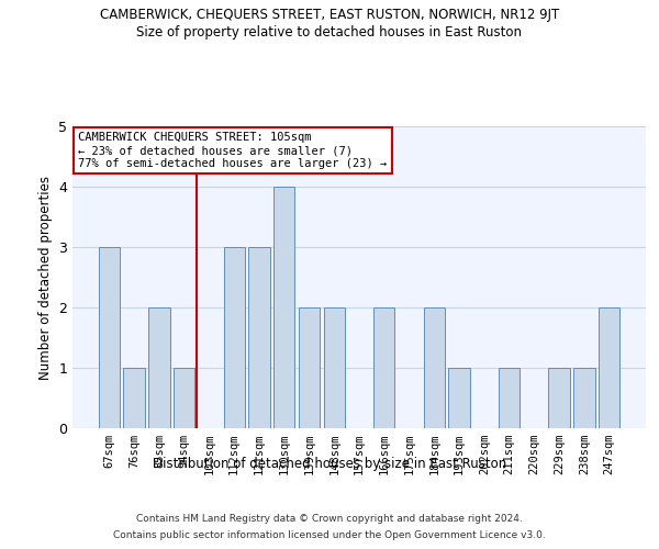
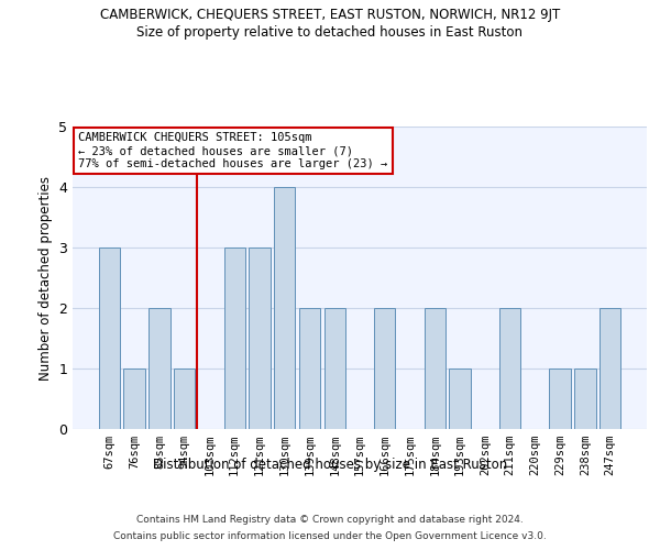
211sqm: 1 -> 2
